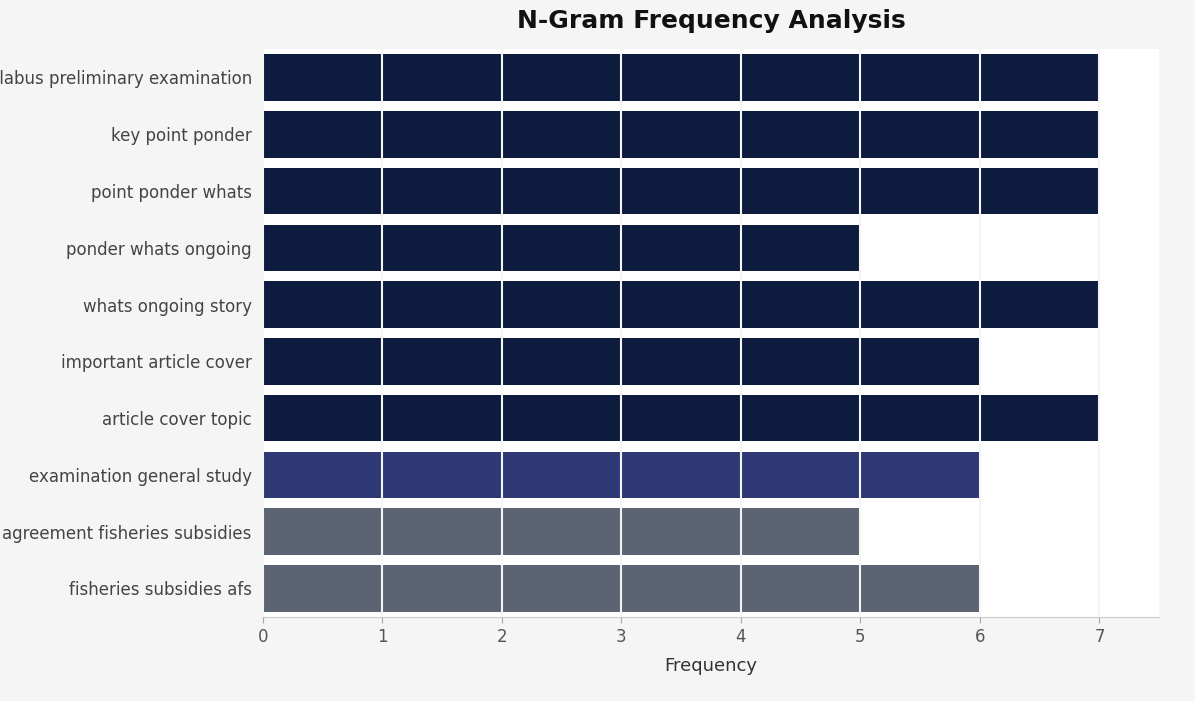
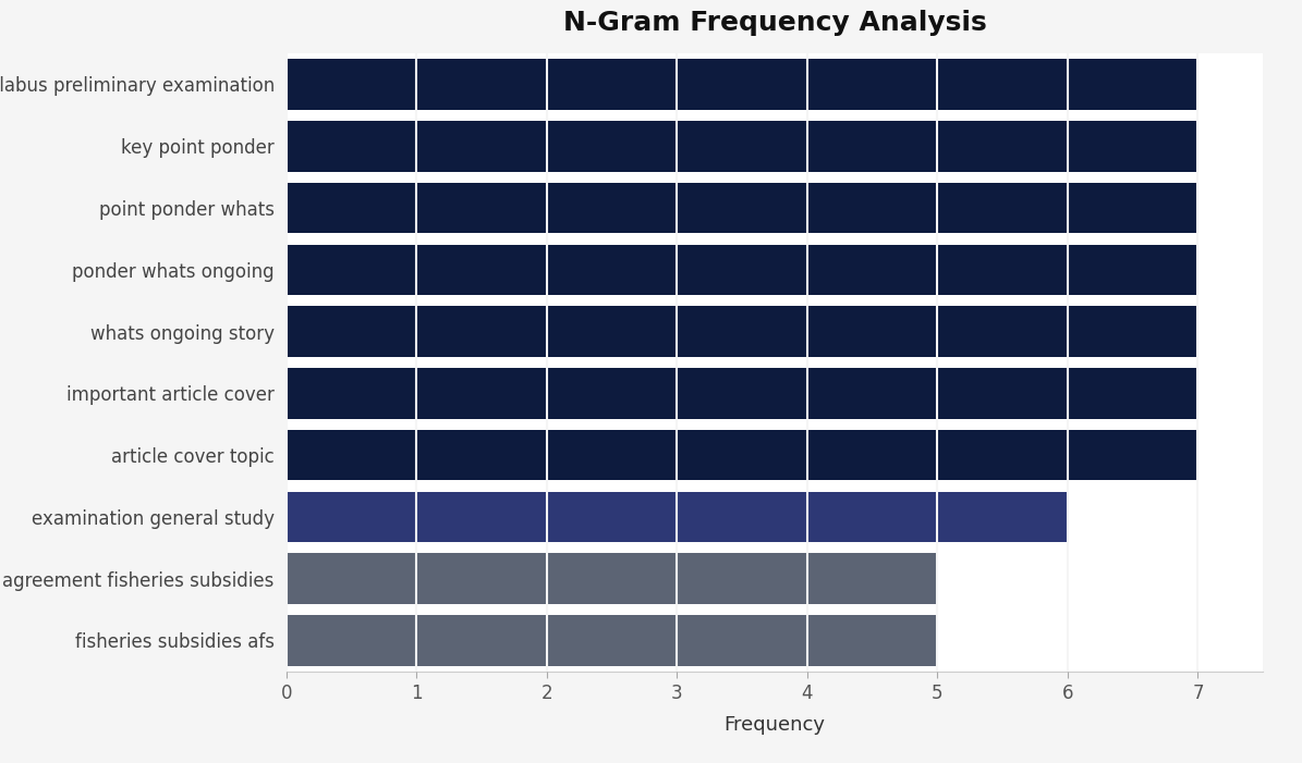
ponder whats ongoing: 5 -> 7
important article cover: 6 -> 7
fisheries subsidies afs: 6 -> 5
